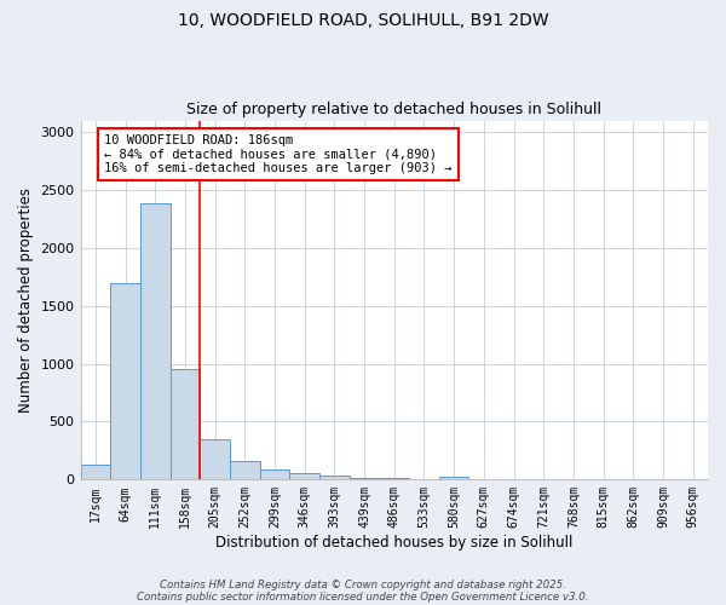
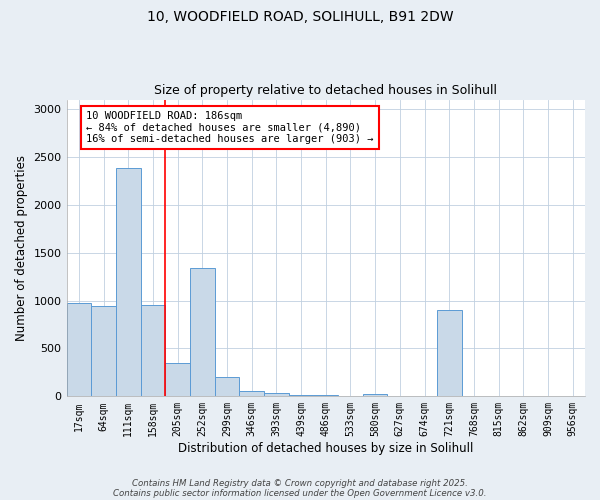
17sqm: 130 -> 980
64sqm: 1700 -> 940
252sqm: 160 -> 1340
299sqm: 90 -> 200
721sqm: 0 -> 900
